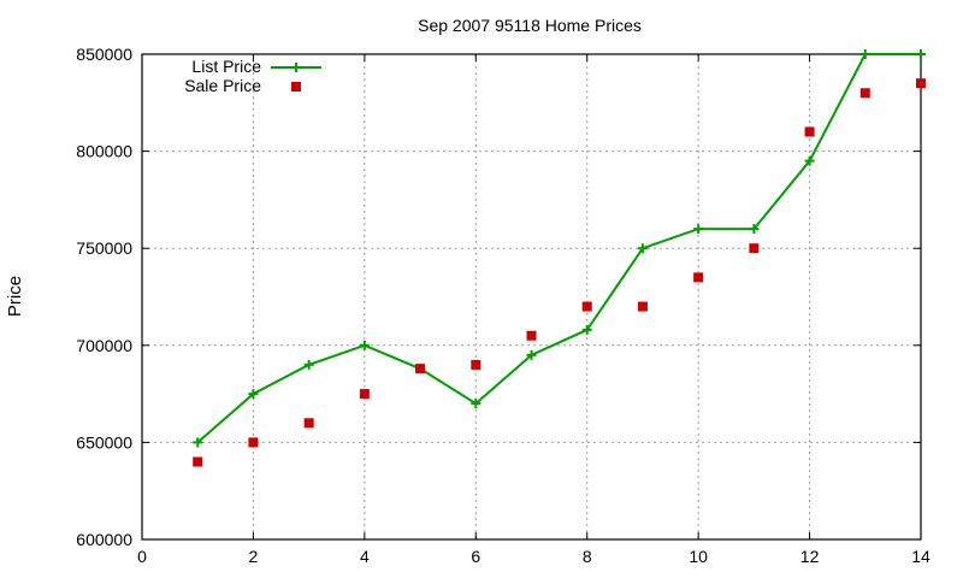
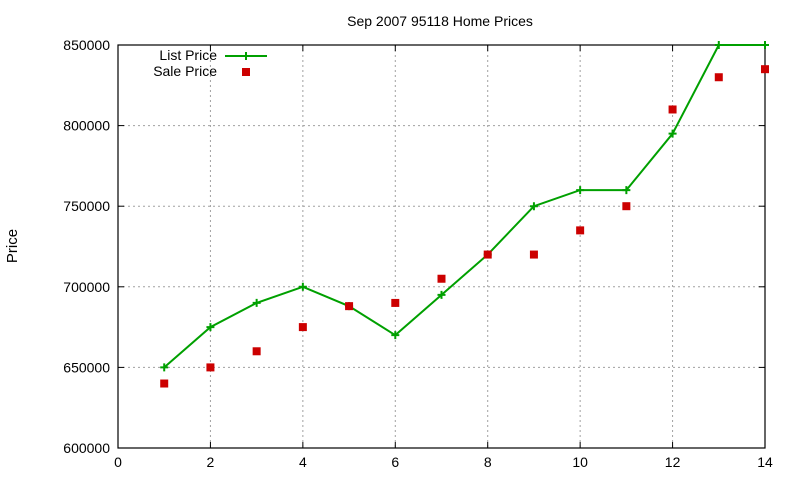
List Price/8: 708000 -> 720000
